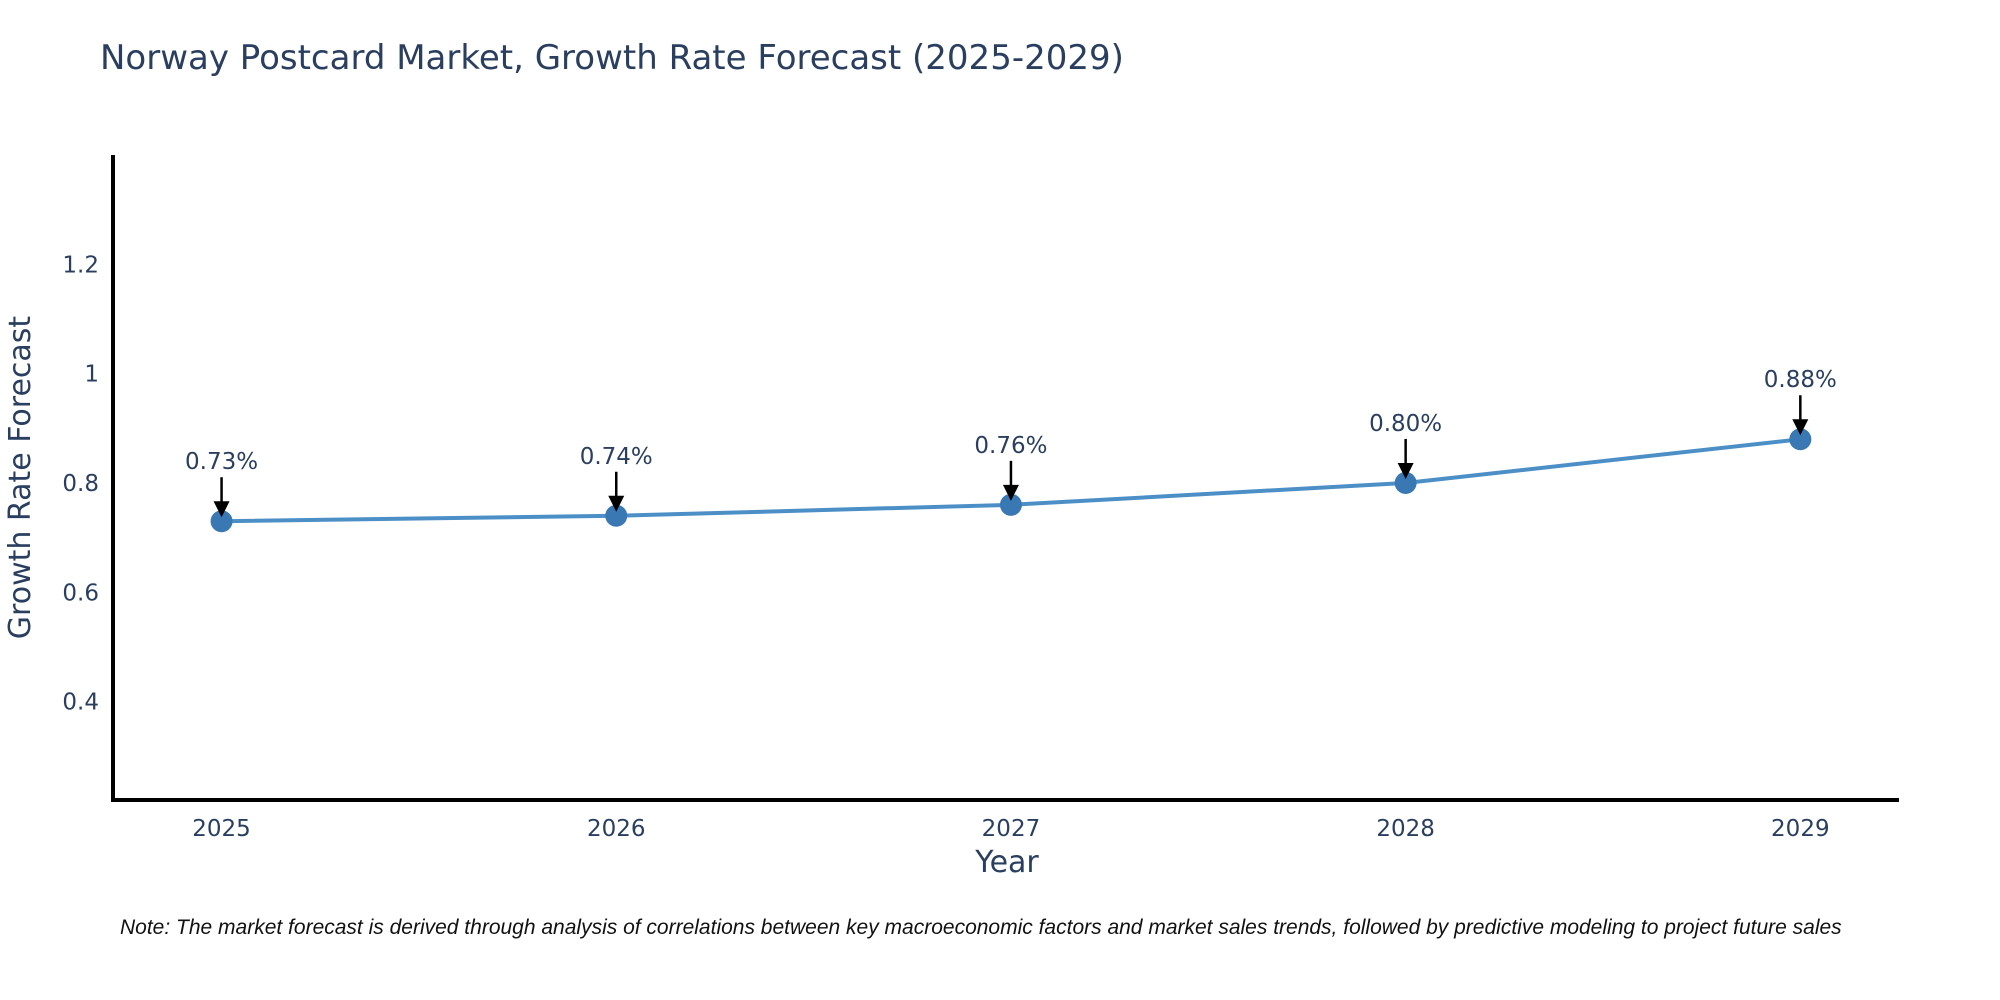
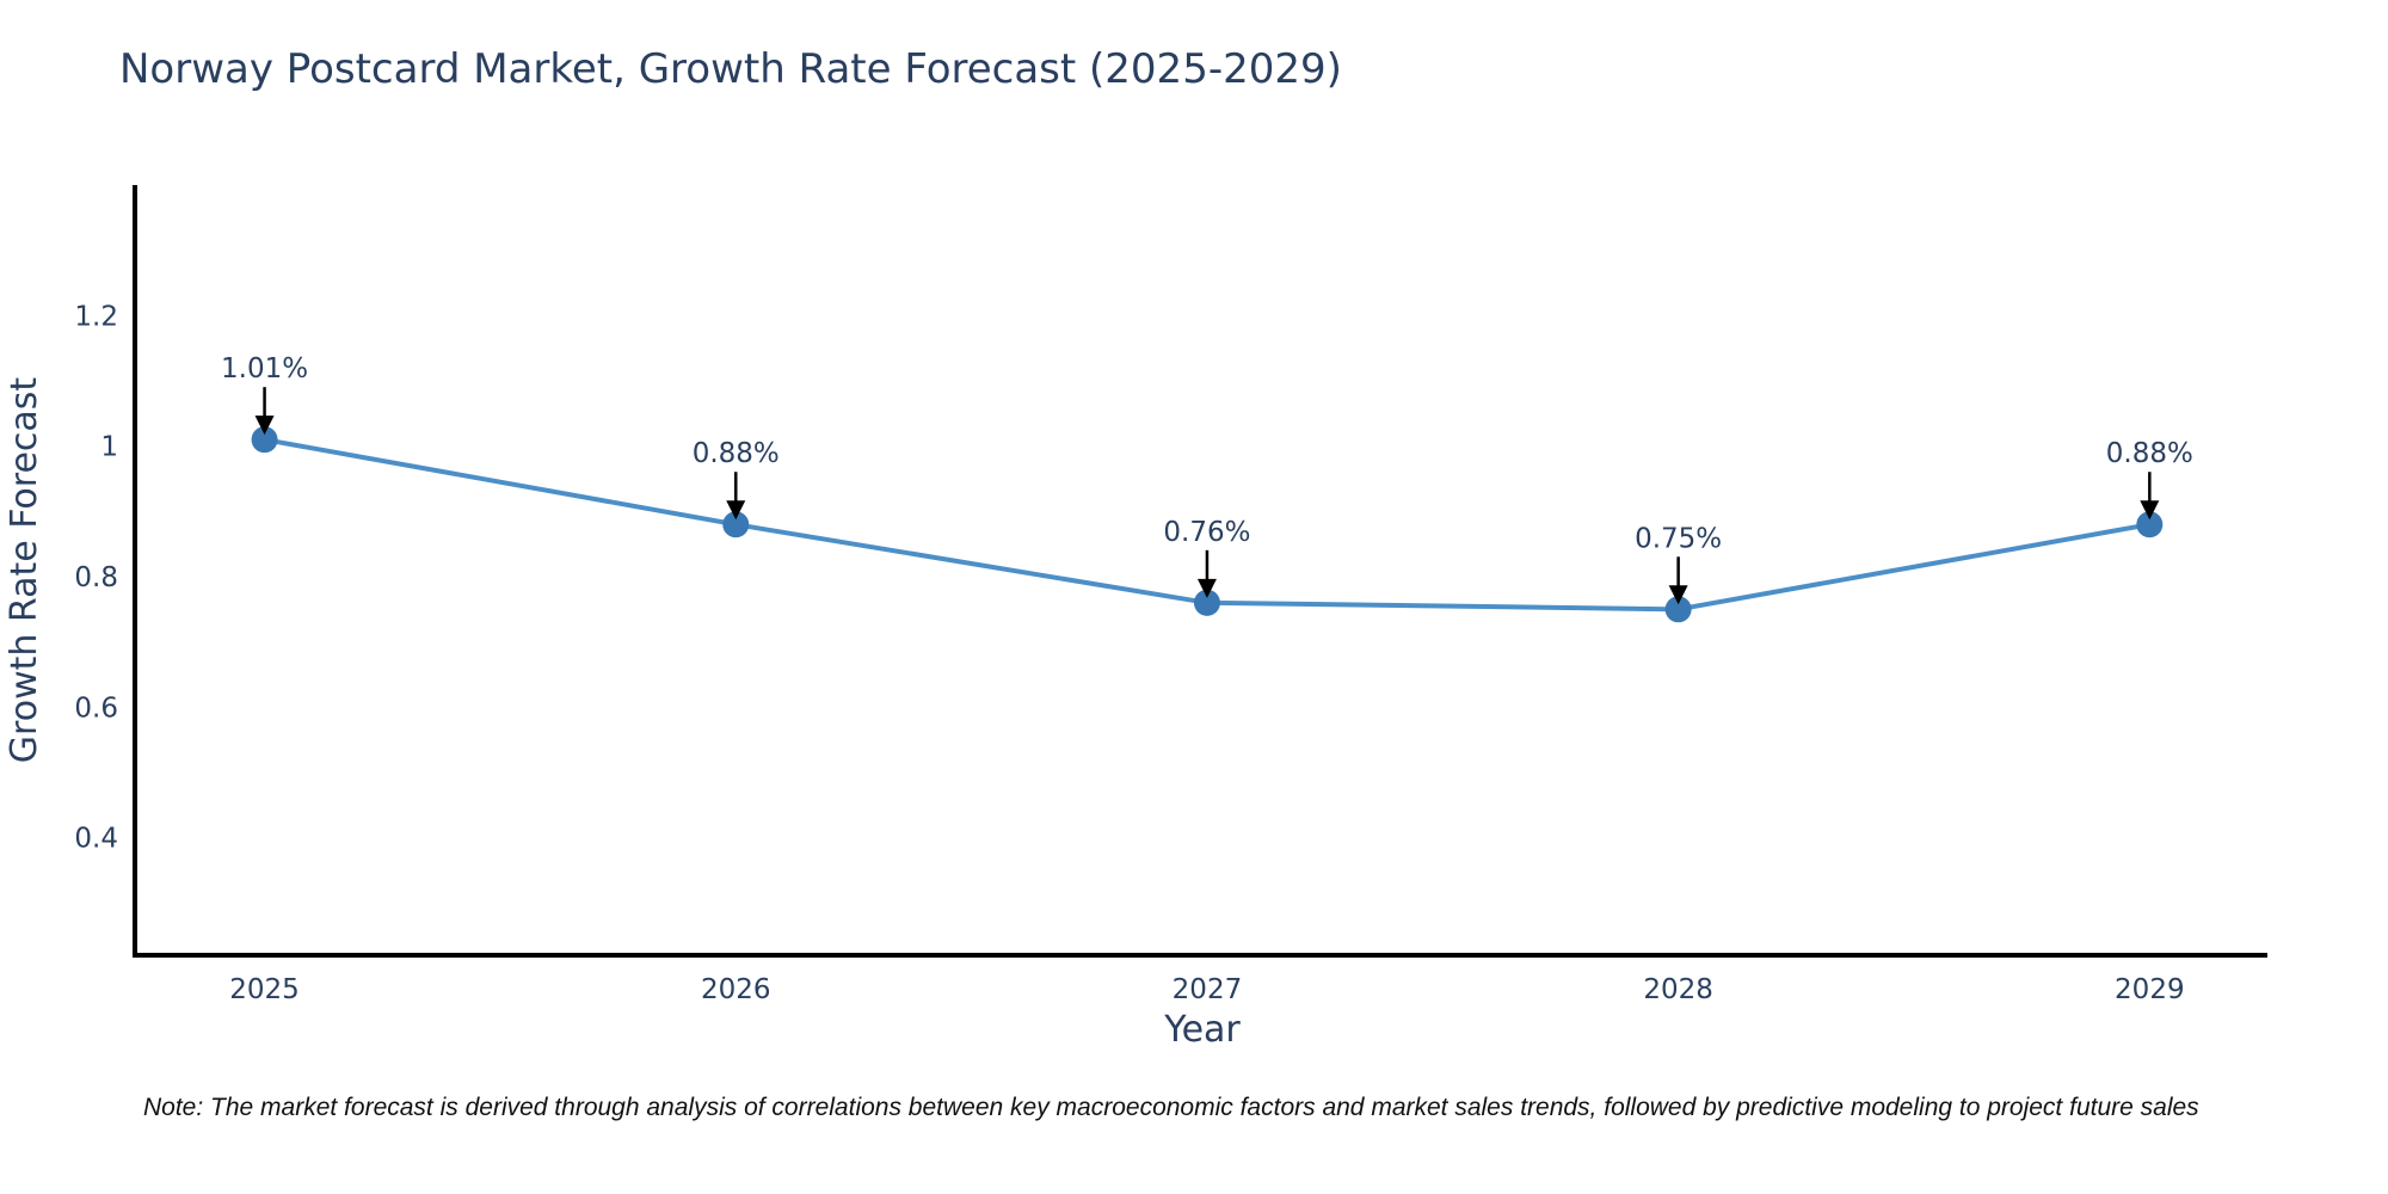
2025: 0.73% -> 1.01%
2026: 0.74% -> 0.88%
2028: 0.80% -> 0.75%
